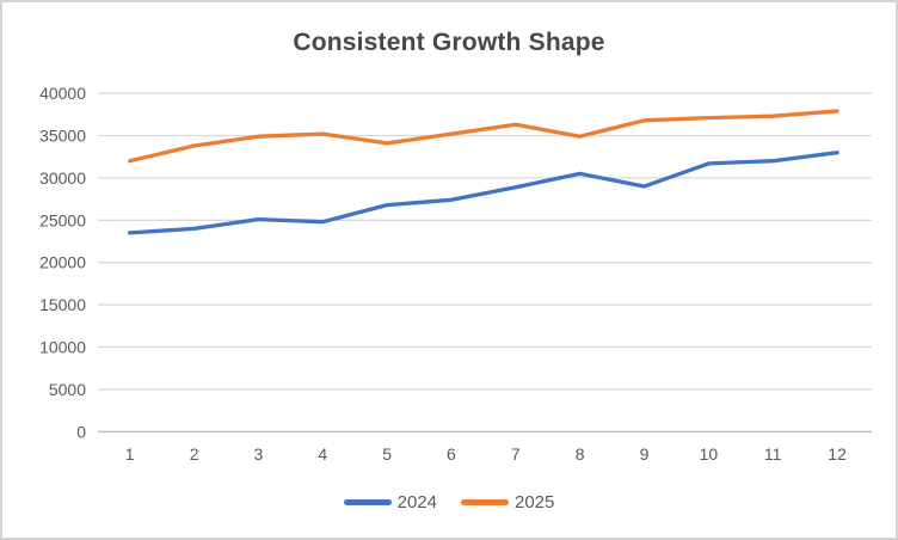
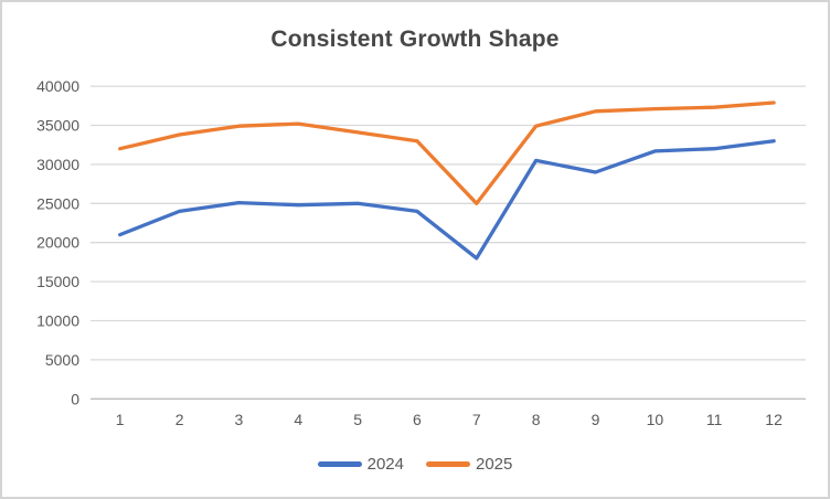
2024/1: 24000 -> 21000
2024/5: 27000 -> 25000
2024/6: 27000 -> 24000
2025/6: 35000 -> 33000
2024/7: 29000 -> 18000
2025/7: 36000 -> 25000
